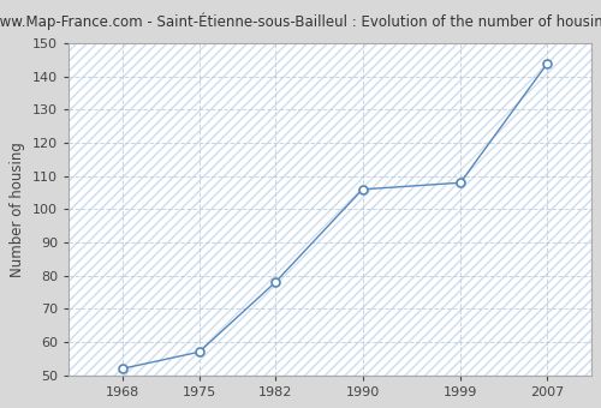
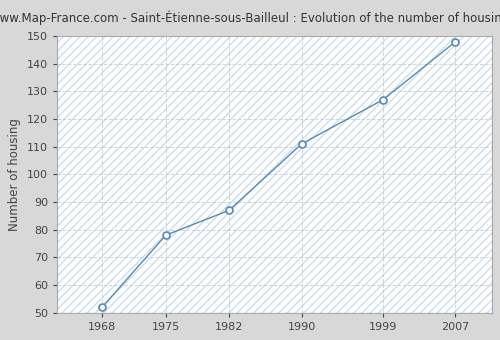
1975: 57 -> 78
1982: 78 -> 87
1990: 106 -> 111
1999: 108 -> 127
2007: 144 -> 148
